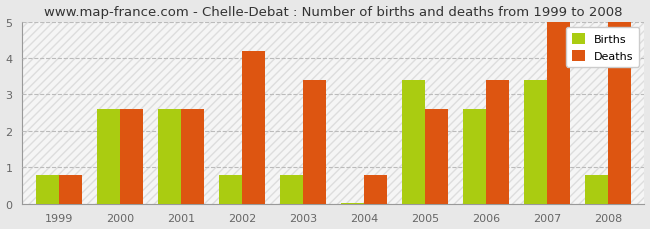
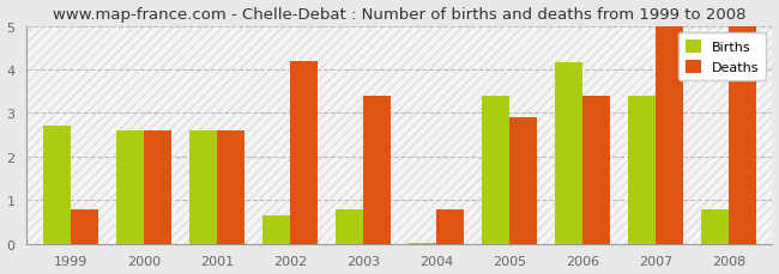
Births/1999: 0.80 -> 2.70
Births/2002: 0.80 -> 0.65
Deaths/2005: 2.6 -> 2.9
Births/2006: 2.60 -> 4.15
